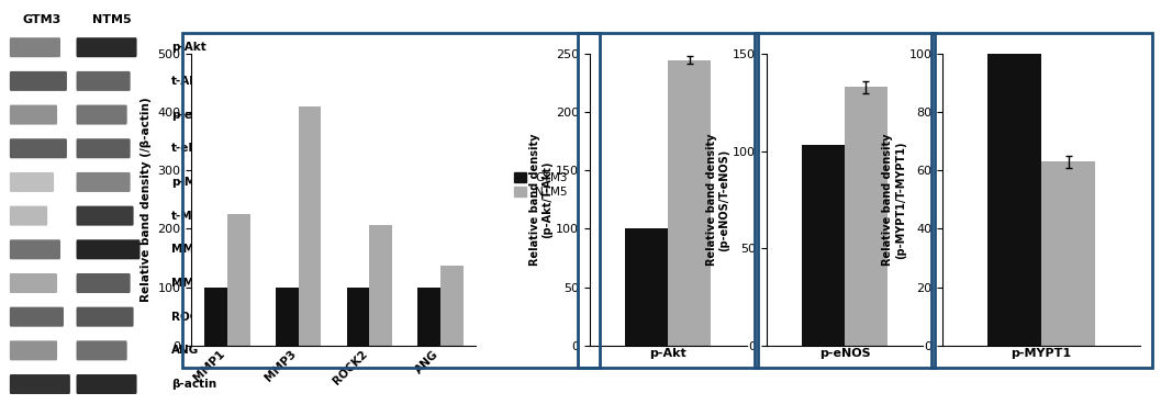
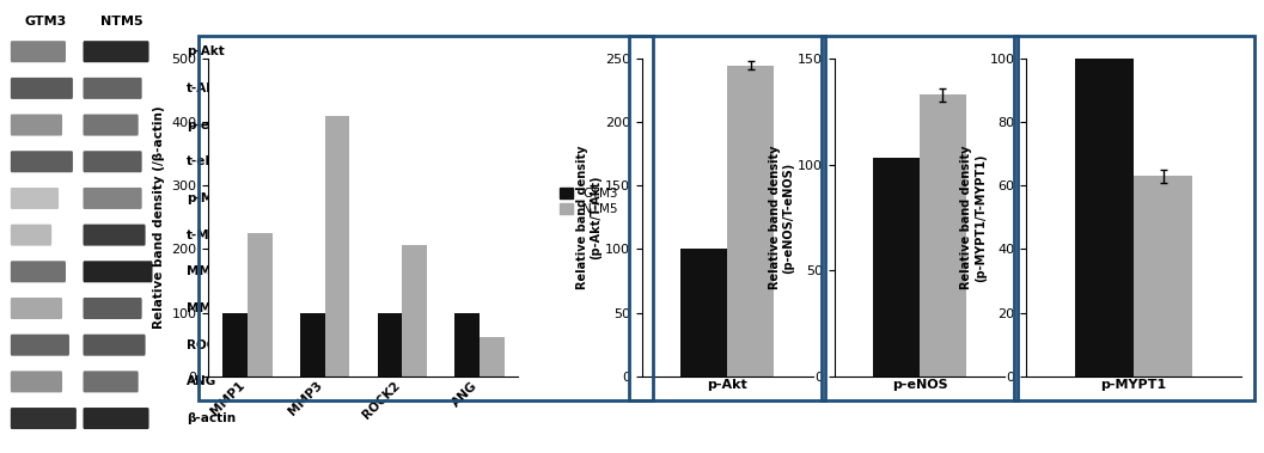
NTM5/ANG: 137 -> 62
